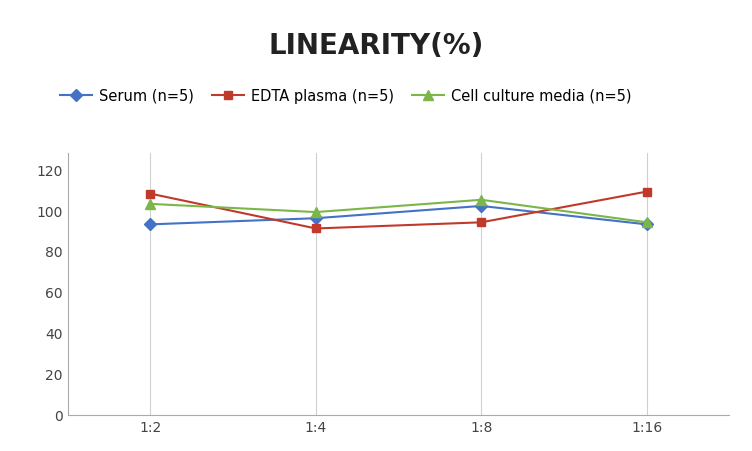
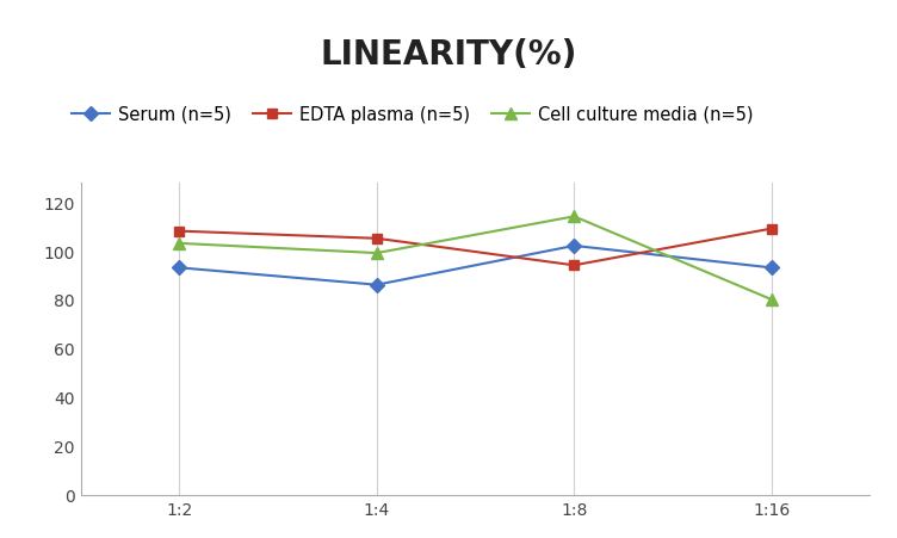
Serum (n=5)/1:4: 96 -> 86
EDTA plasma (n=5)/1:4: 91 -> 105
Cell culture media (n=5)/1:8: 105 -> 114
Cell culture media (n=5)/1:16: 94 -> 80
